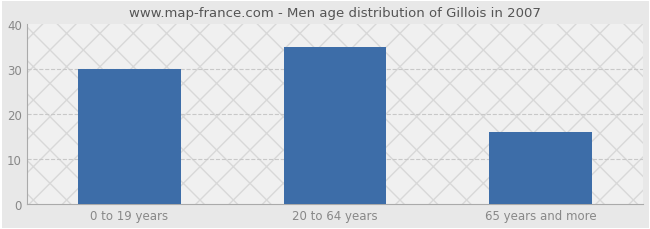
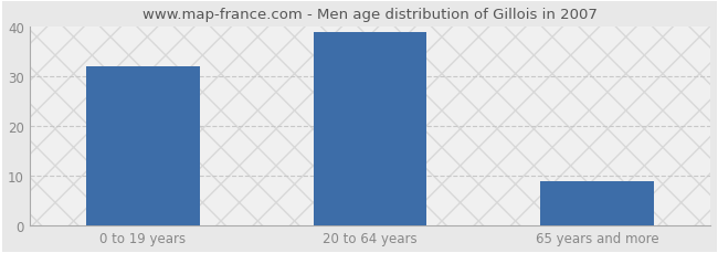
0 to 19 years: 30 -> 32
20 to 64 years: 35 -> 39
65 years and more: 16 -> 9
